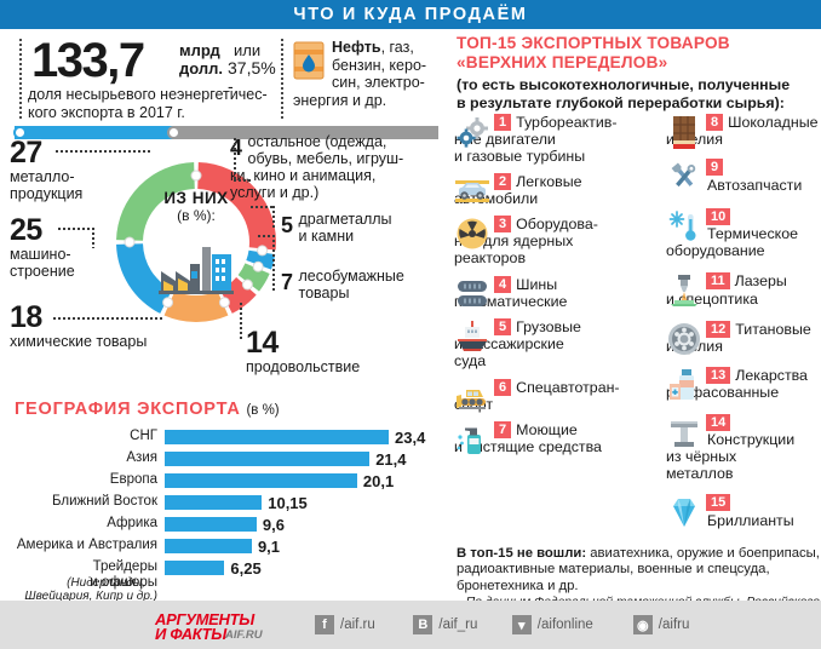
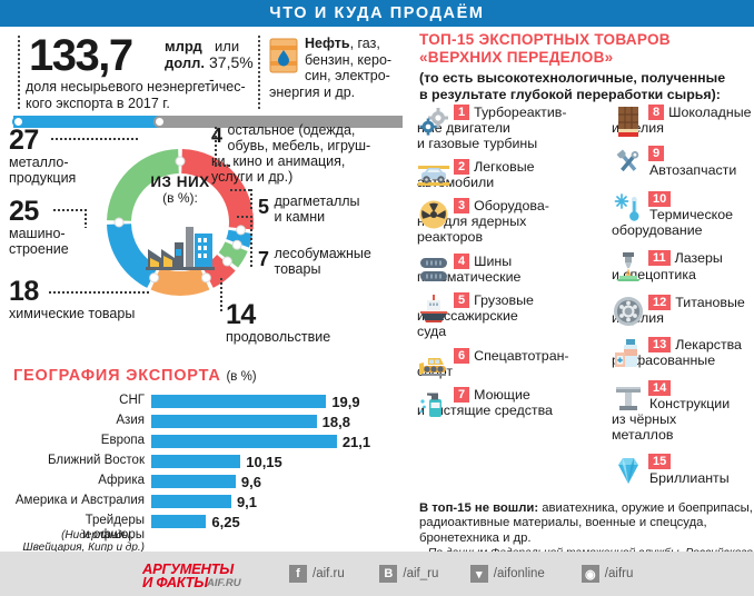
ГЕОГРАФИЯ ЭКСПОРТА/СНГ: 23,4 -> 19,9
ГЕОГРАФИЯ ЭКСПОРТА/Азия: 21,4 -> 18,8
ГЕОГРАФИЯ ЭКСПОРТА/Европа: 20,1 -> 21,1
